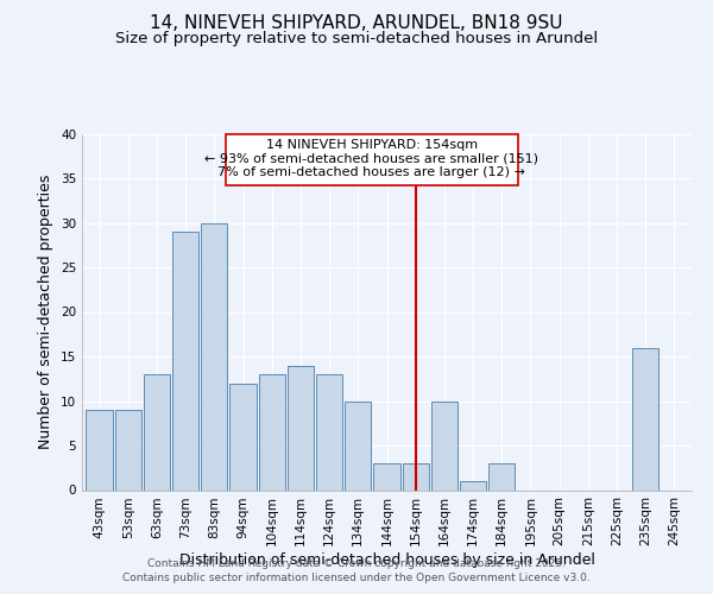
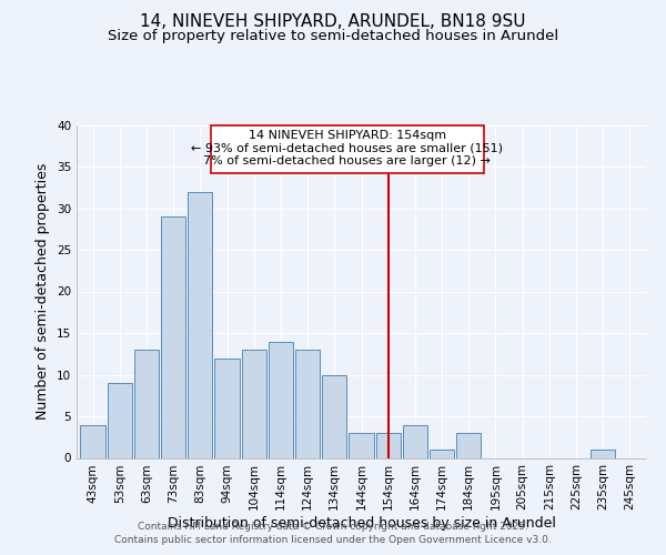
43sqm: 9 -> 4
83sqm: 30 -> 32
164sqm: 10 -> 4
235sqm: 16 -> 1
